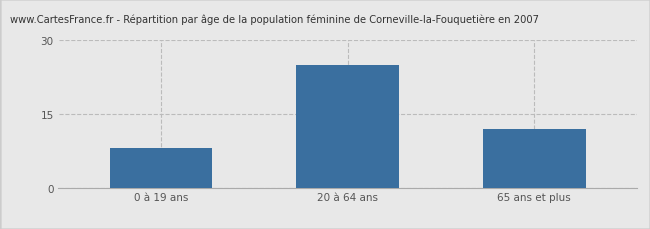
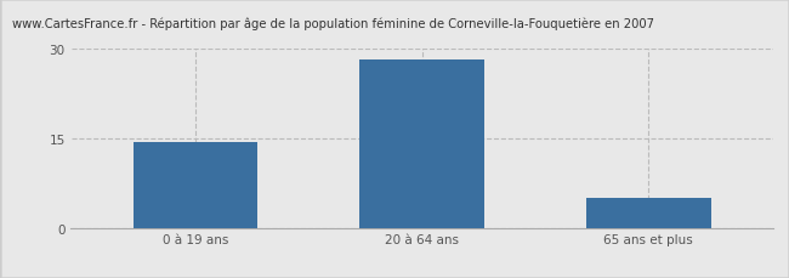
0 à 19 ans: 8.0 -> 14.3
20 à 64 ans: 25.0 -> 28.3
65 ans et plus: 12.0 -> 5.0
